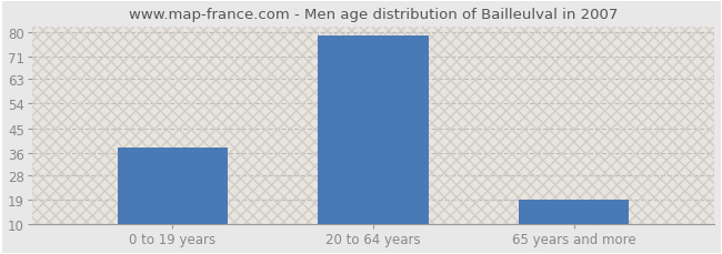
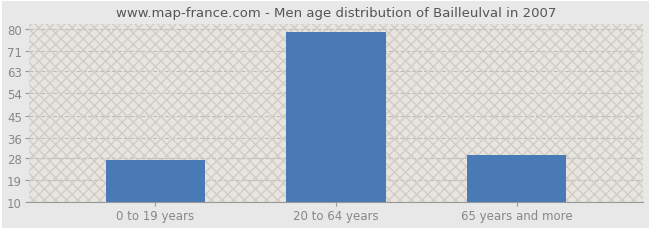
0 to 19 years: 38 -> 27
65 years and more: 19 -> 29
